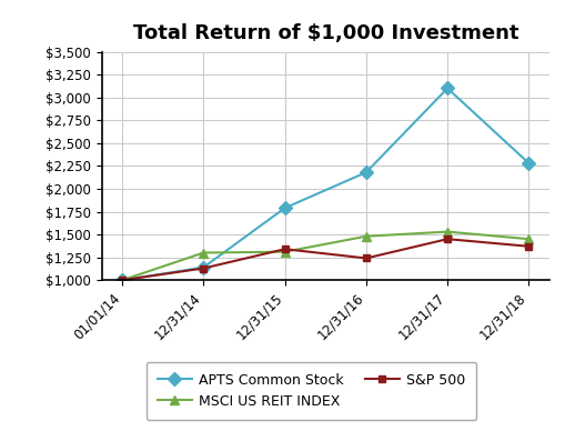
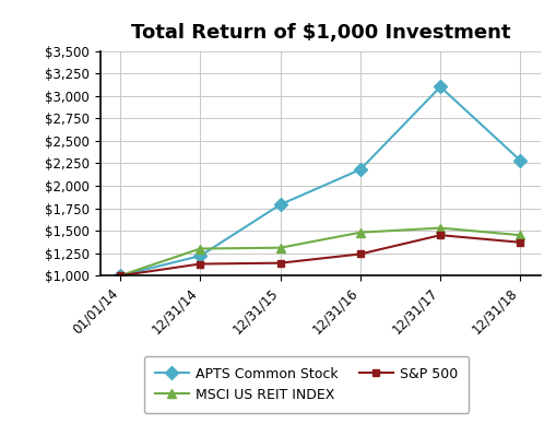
APTS Common Stock/12/31/14: $1,140 -> $1,220
S&P 500/12/31/15: $1,340 -> $1,140
